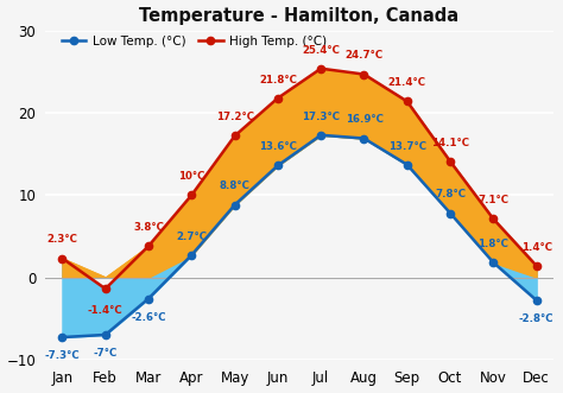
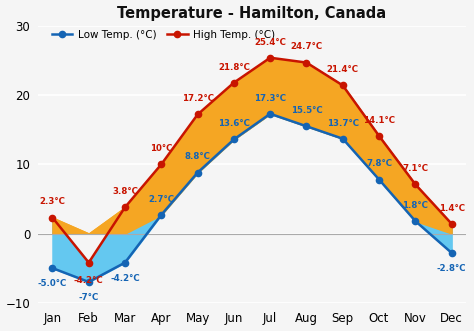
Low Temp. (°C)/Jan: -7.3°C -> -5.0°C
High Temp. (°C)/Feb: -1.4°C -> -4.2°C
Low Temp. (°C)/Mar: -2.6°C -> -4.2°C
Low Temp. (°C)/Aug: 16.9°C -> 15.5°C
